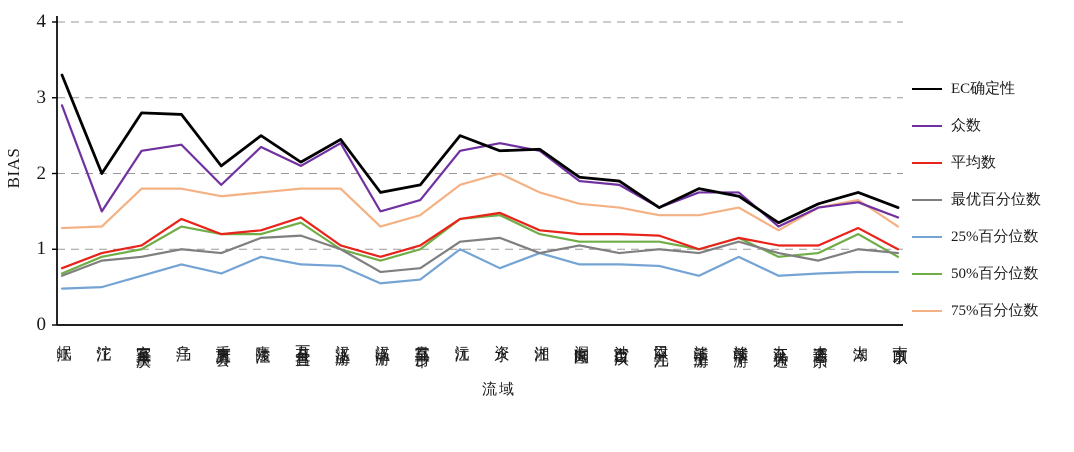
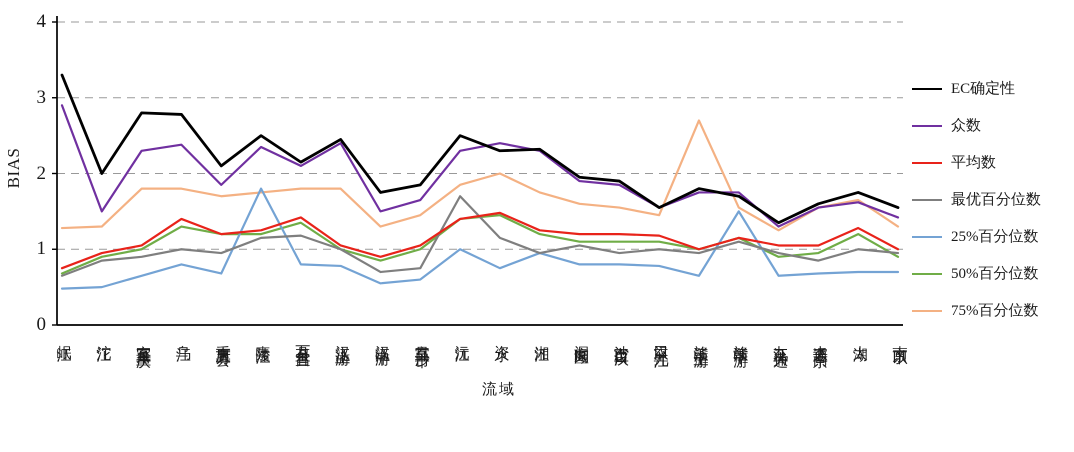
25%百分位数/嘉陵江: 0.9 -> 1.8
最优百分位数/沅江: 1.1 -> 1.7
75%百分位数/赣江中上游: 1.4 -> 2.7
25%百分位数/赣江中下游: 0.9 -> 1.5
